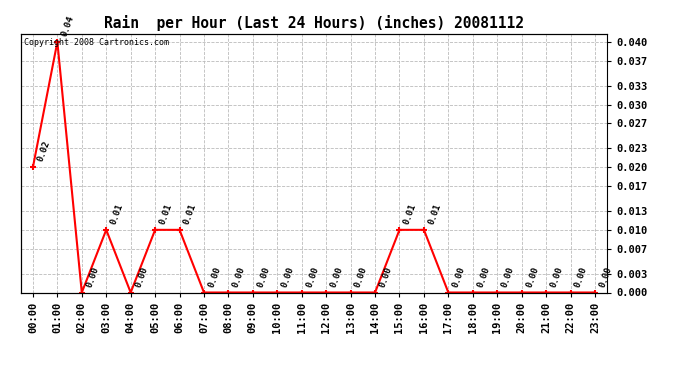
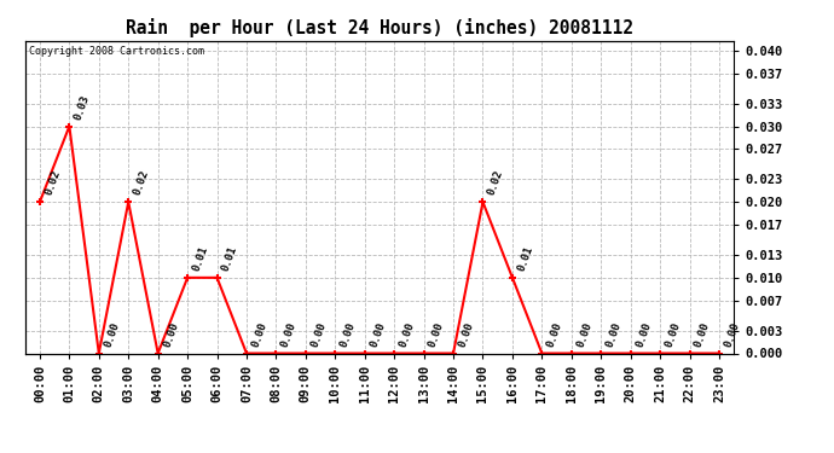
01:00: 0.04 -> 0.03
03:00: 0.01 -> 0.02
15:00: 0.01 -> 0.02
